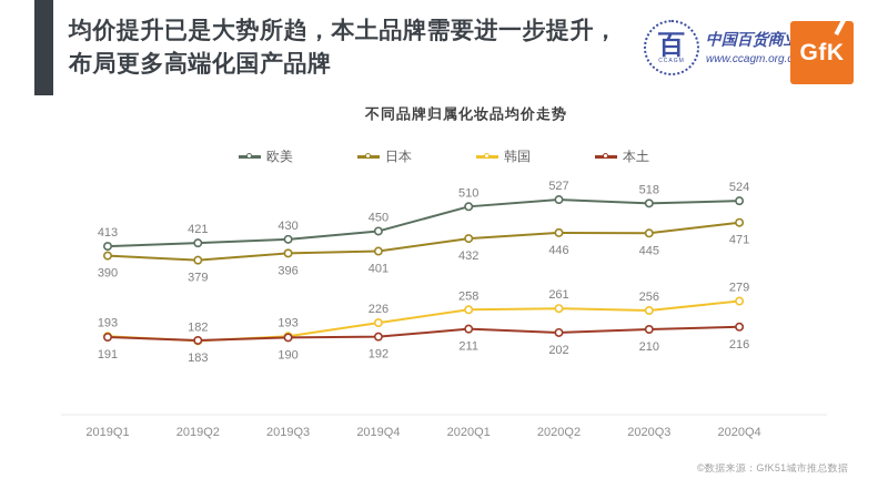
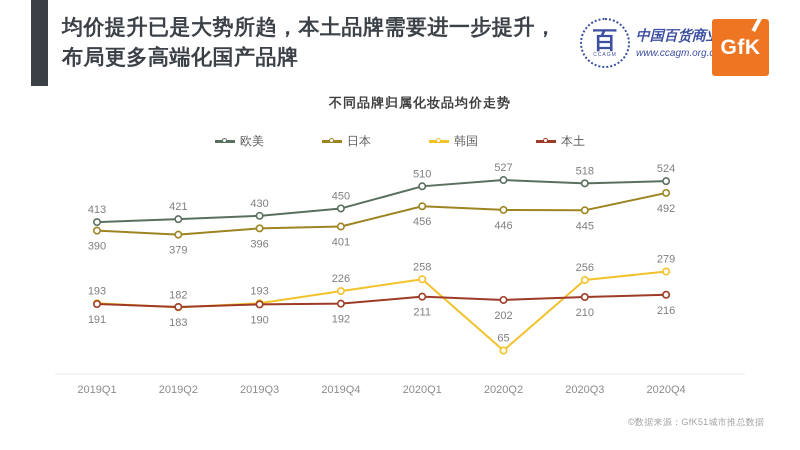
日本/2020Q1: 432 -> 456
韩国/2020Q2: 261 -> 65
日本/2020Q4: 471 -> 492
